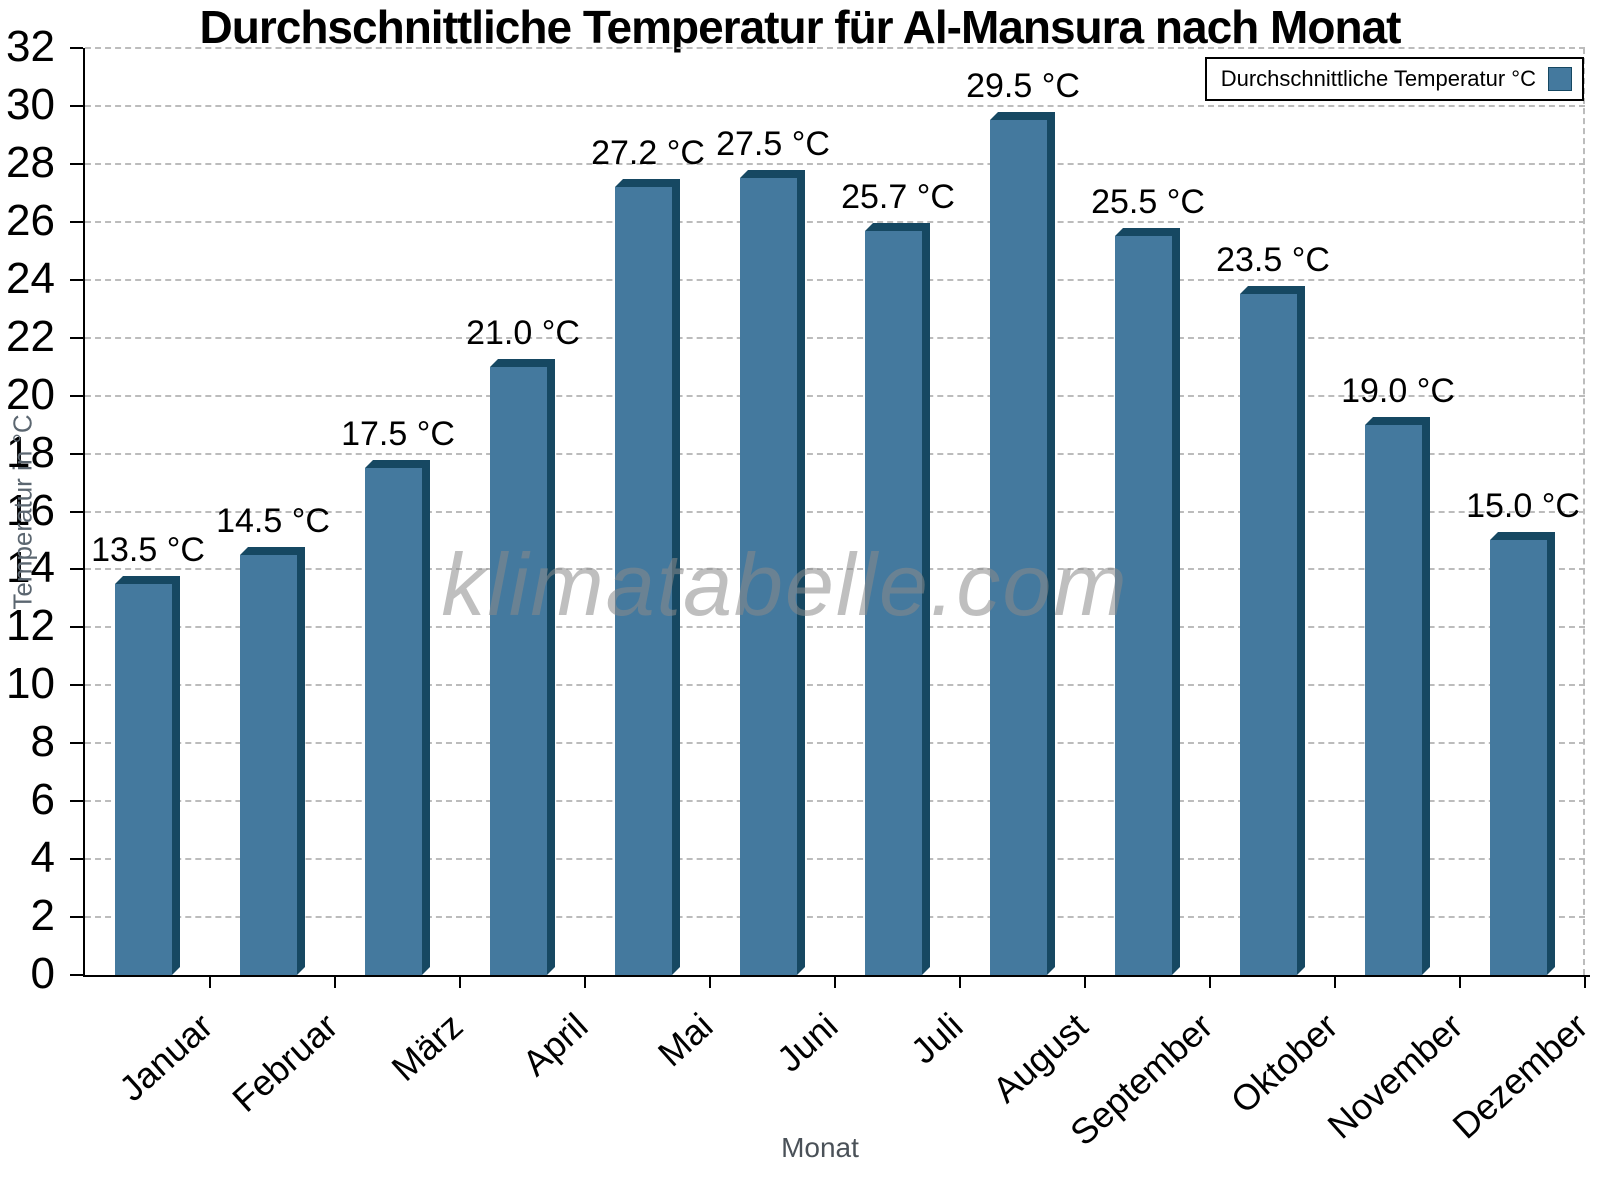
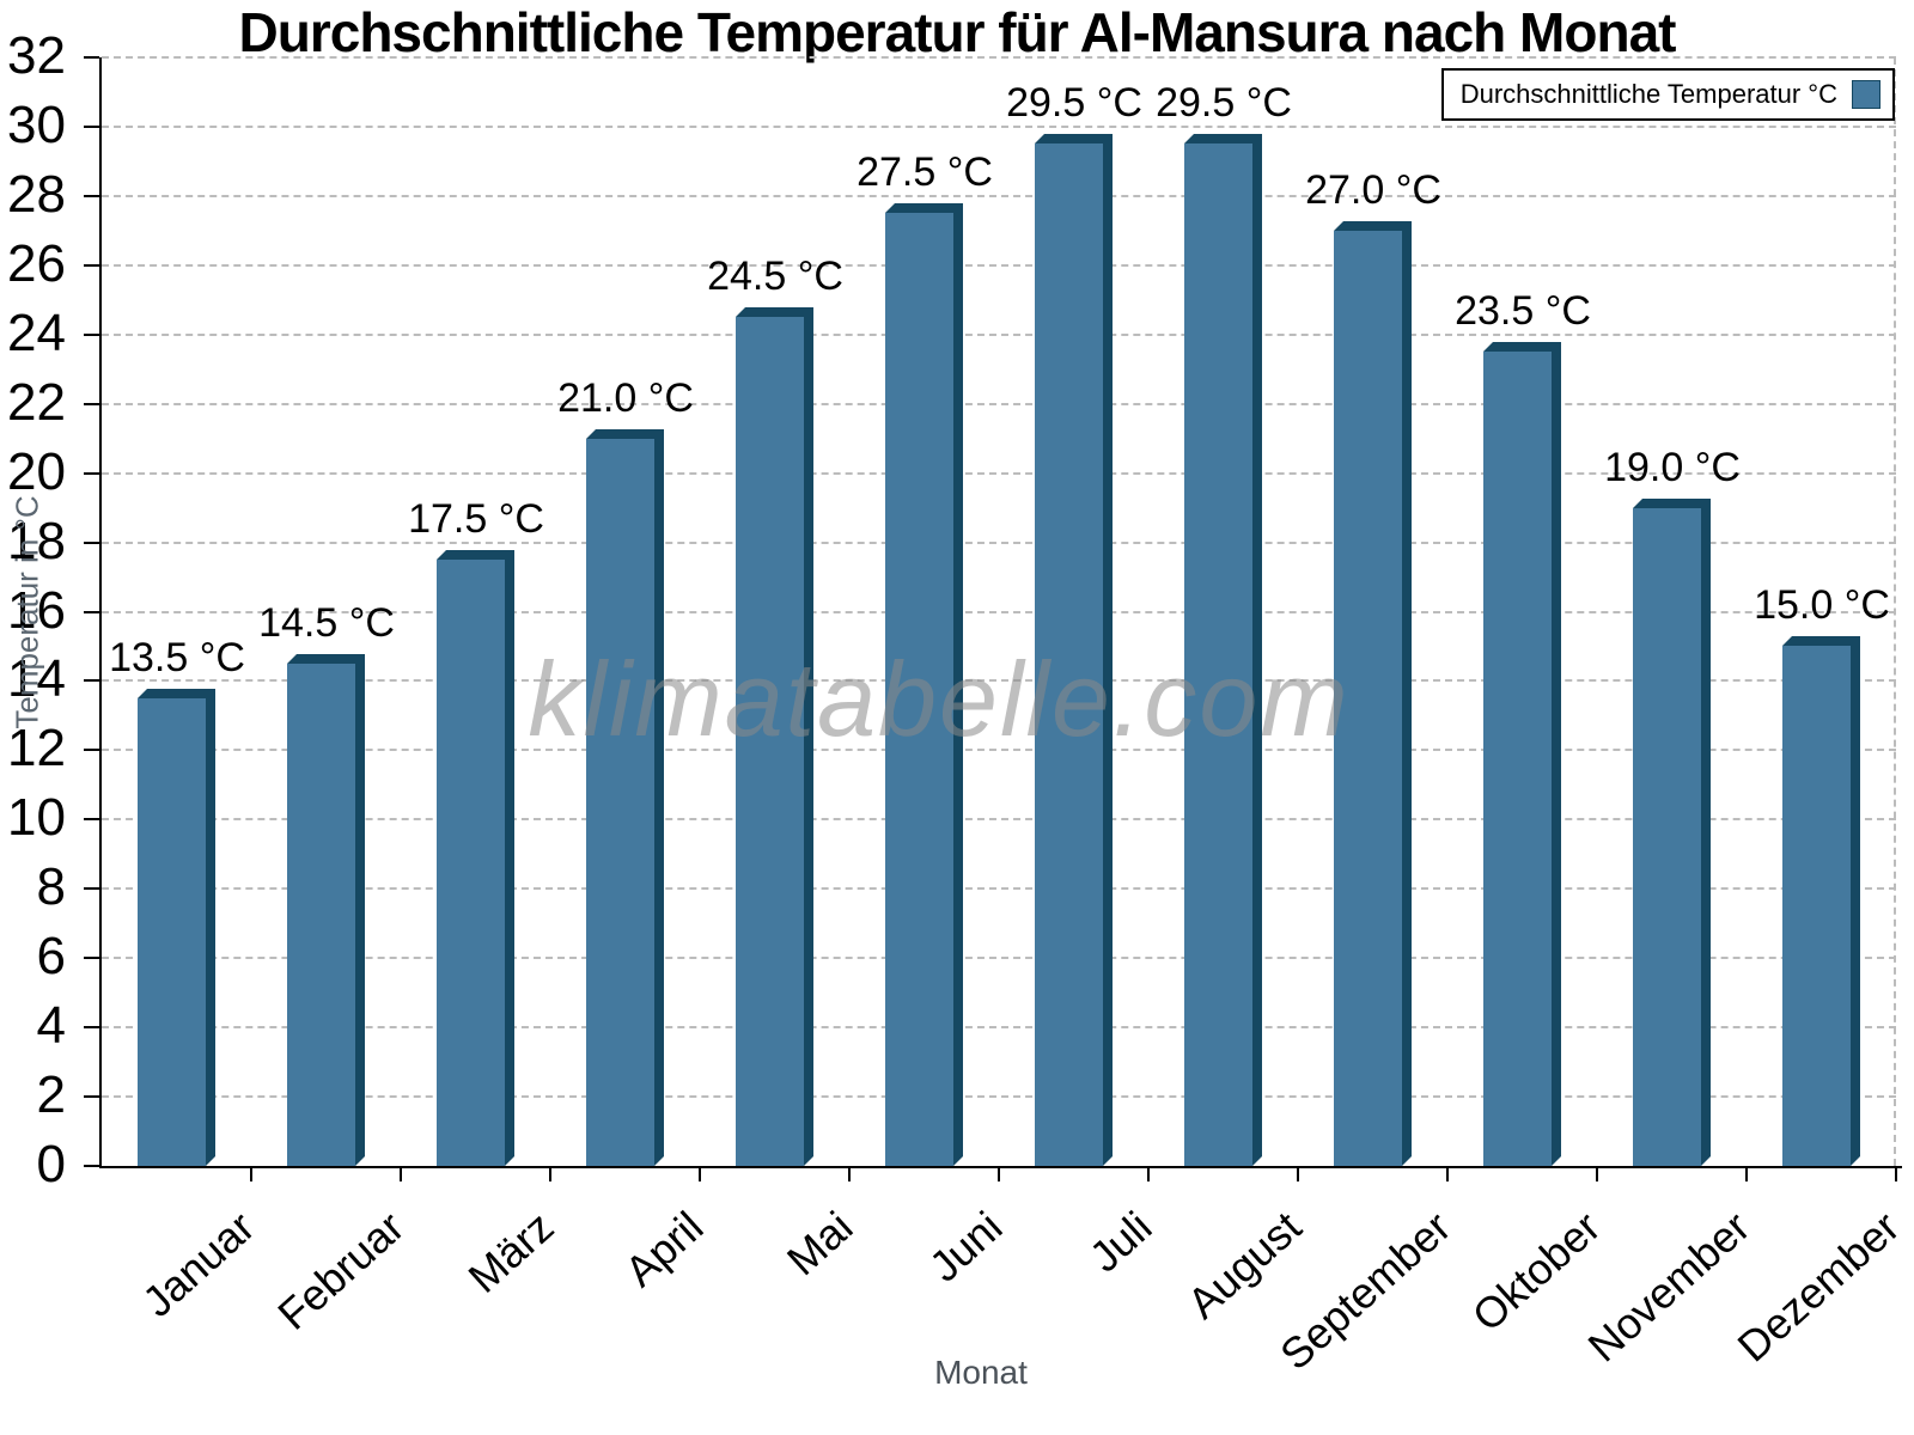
Mai: 27.2 -> 24.5
Juli: 25.7 -> 29.5
September: 25.5 -> 27.0
